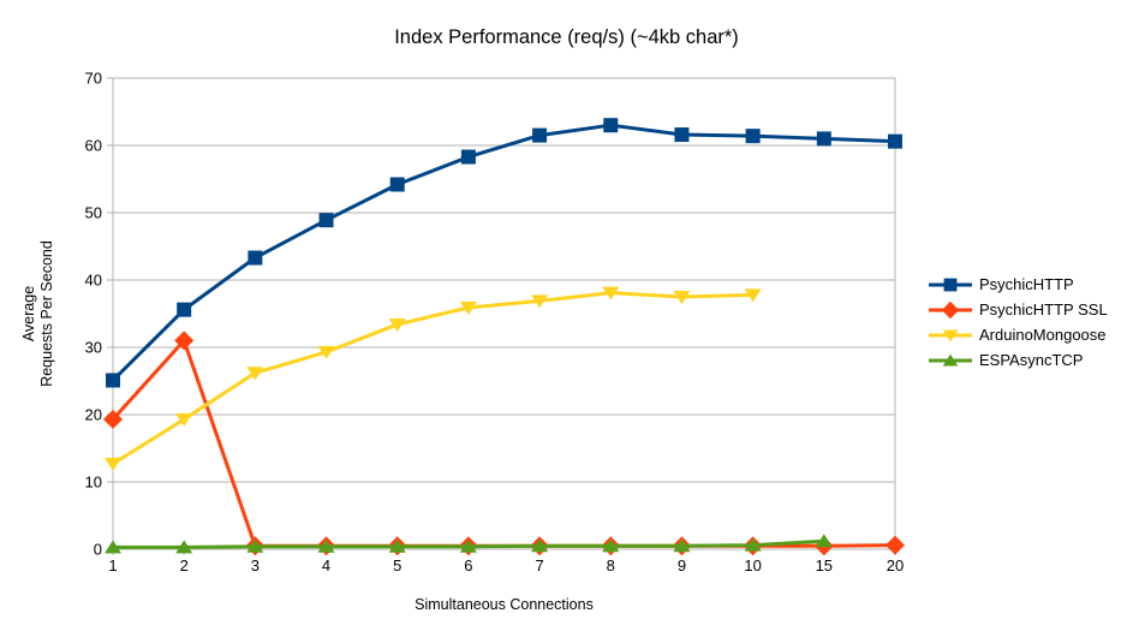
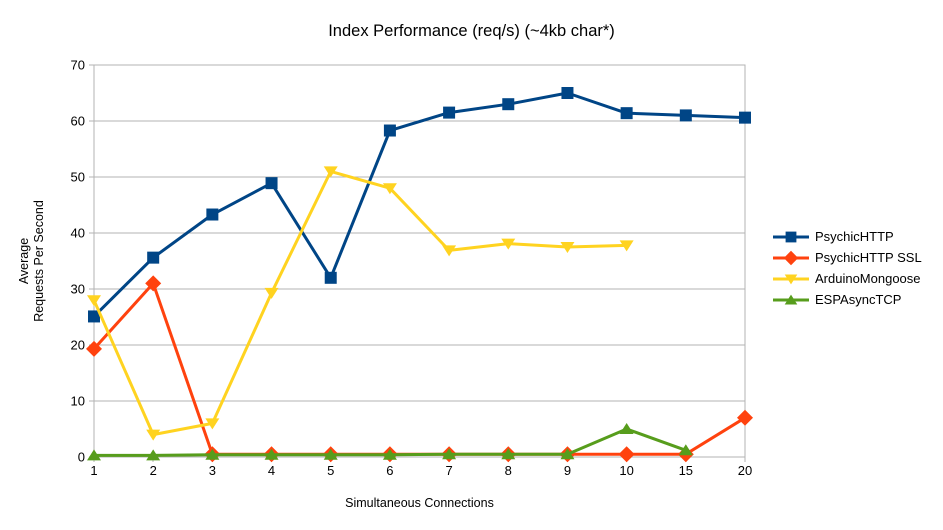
ArduinoMongoose/1: 13 -> 28
ArduinoMongoose/2: 19 -> 4
ArduinoMongoose/3: 26 -> 6
PsychicHTTP/5: 54 -> 32
ArduinoMongoose/5: 33 -> 51
ArduinoMongoose/6: 36 -> 48
PsychicHTTP/9: 62 -> 65
ESPAsyncTCP/10: 1 -> 5
PsychicHTTP SSL/20: 1 -> 7
